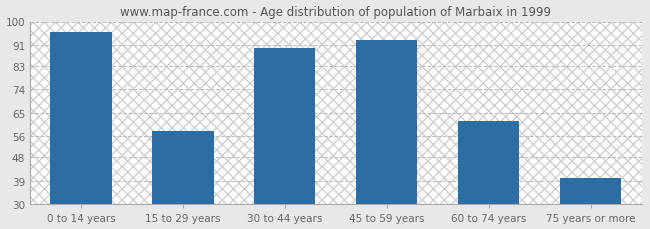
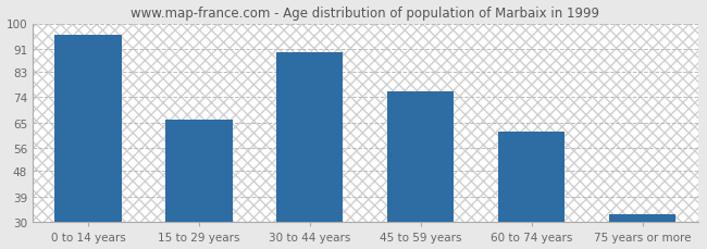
15 to 29 years: 58 -> 66
45 to 59 years: 93 -> 76
75 years or more: 40 -> 33
